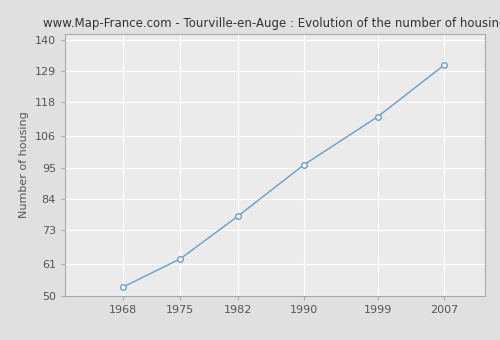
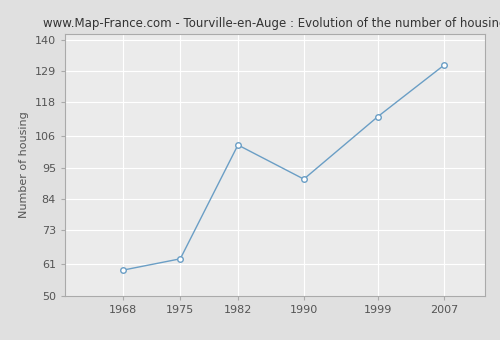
1968: 53 -> 59
1982: 78 -> 103
1990: 96 -> 91
